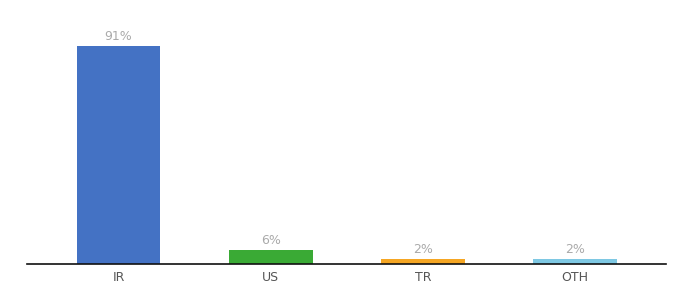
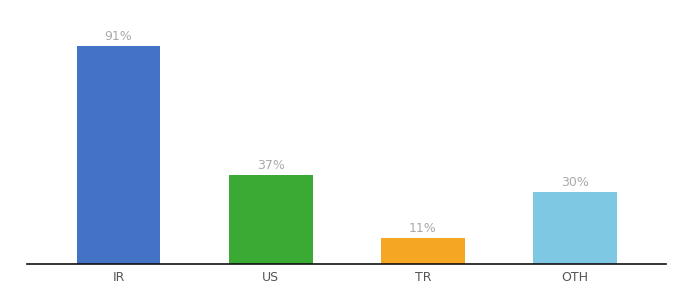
US: 6% -> 37%
TR: 2% -> 11%
OTH: 2% -> 30%
